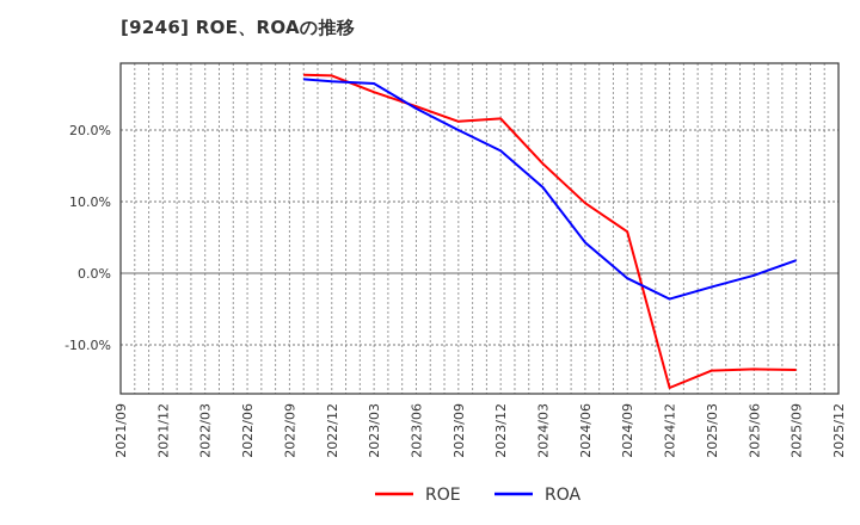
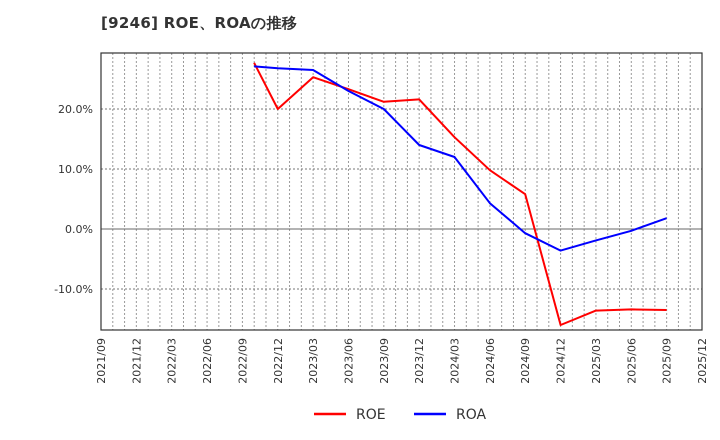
ROE/2022/12: 28% -> 20%
ROA/2023/12: 17% -> 14%
